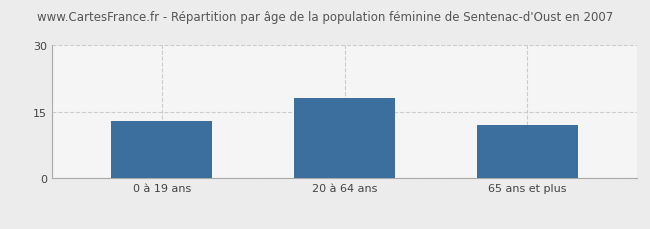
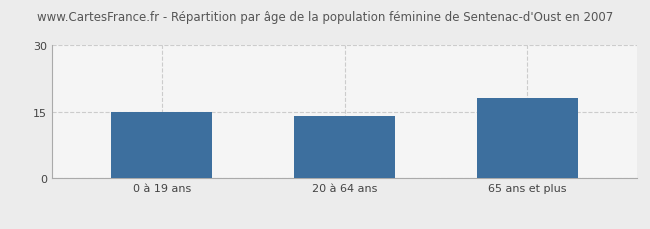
0 à 19 ans: 13 -> 15
20 à 64 ans: 18 -> 14
65 ans et plus: 12 -> 18
